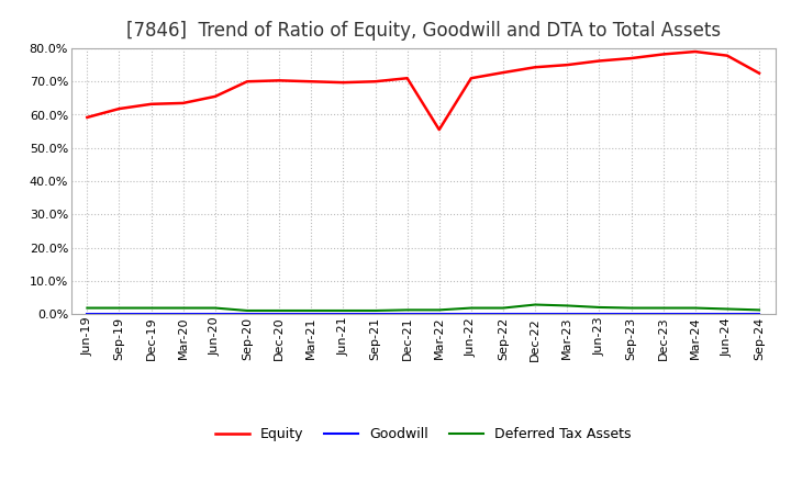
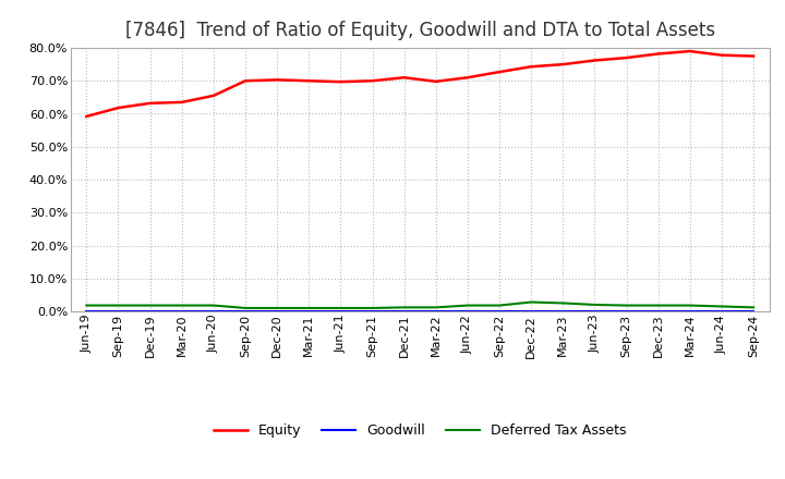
Equity/Mar-22: 55.5% -> 69.8%
Equity/Sep-24: 72.5% -> 77.5%
